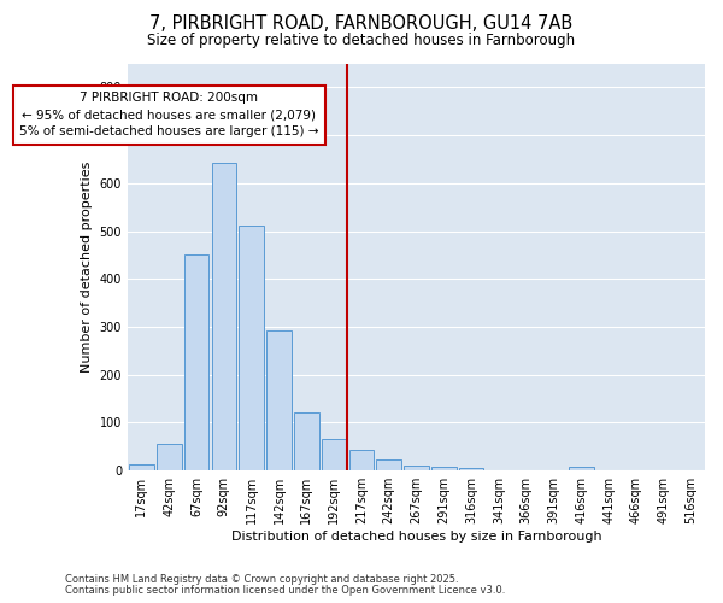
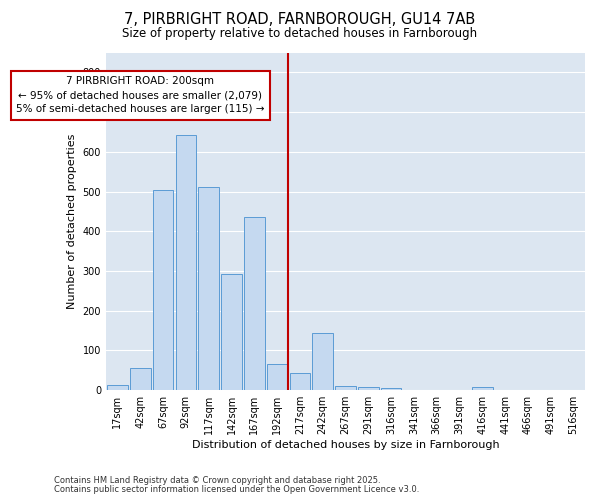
67sqm: 450 -> 505
167sqm: 121 -> 435
242sqm: 22 -> 145
